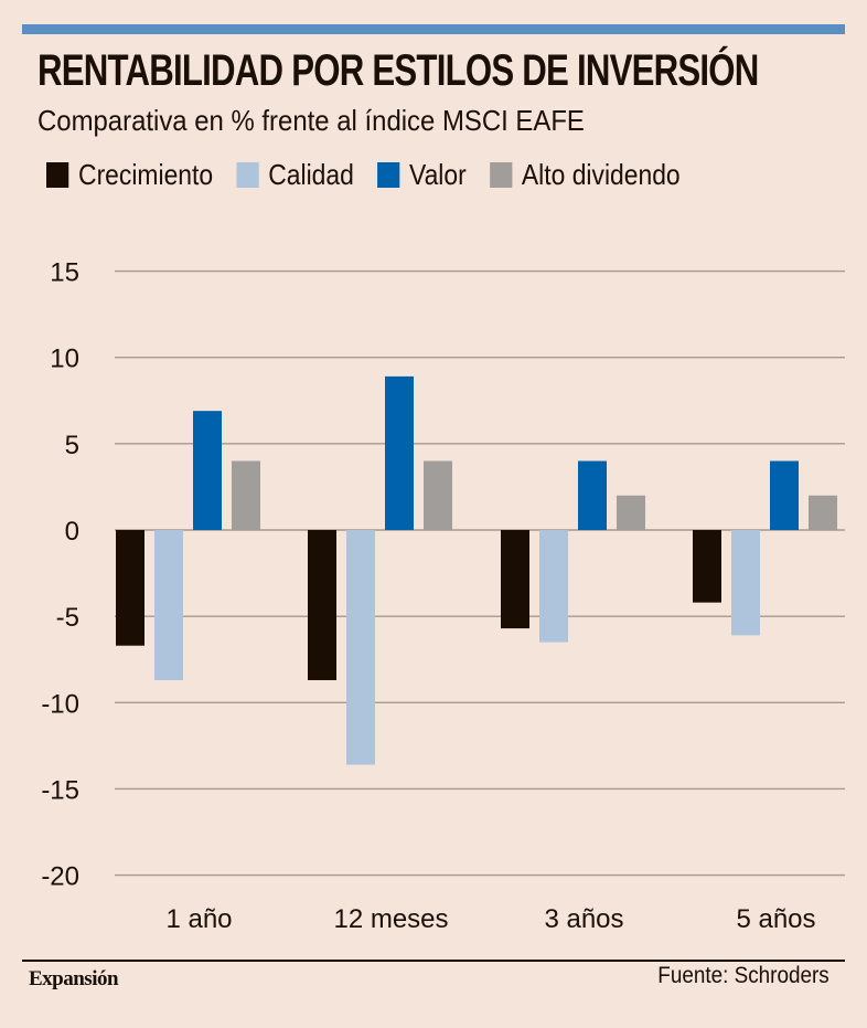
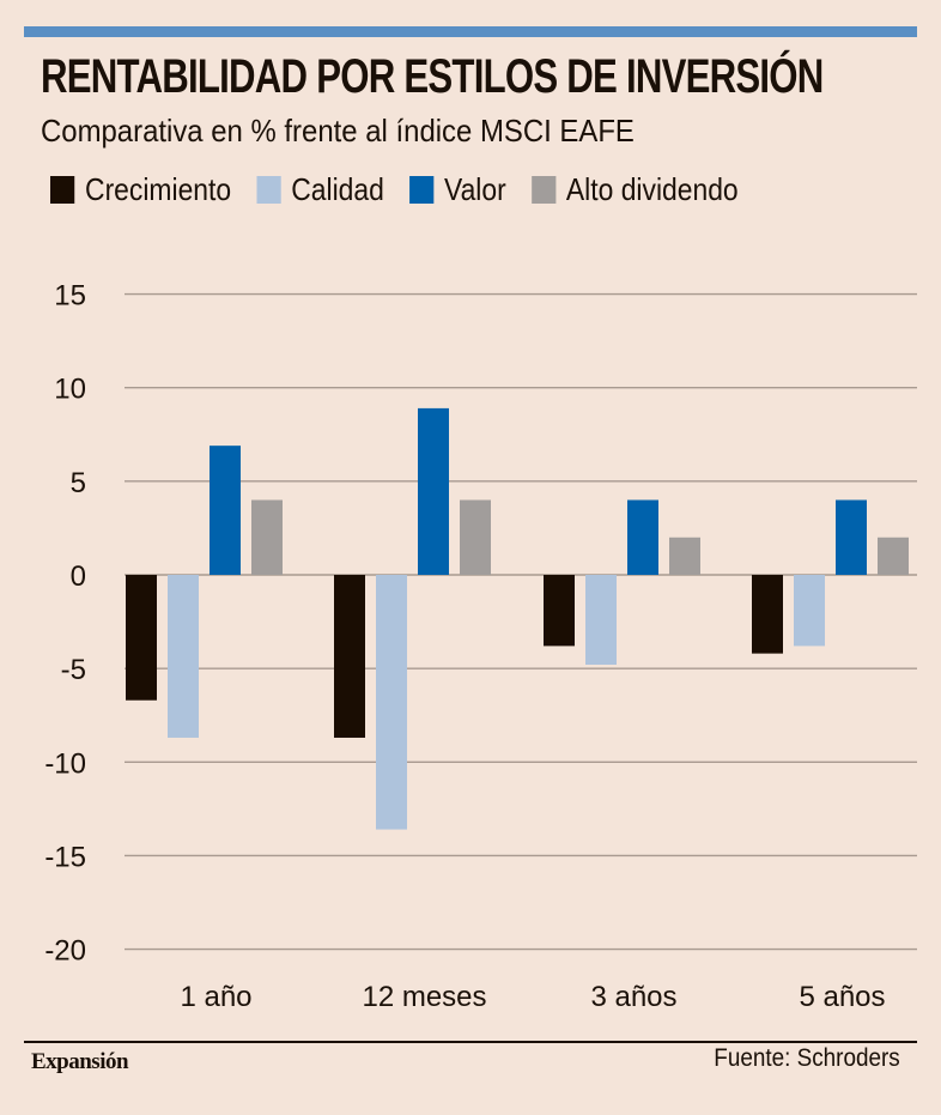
Crecimiento/3 años: -5.7 -> -3.8
Calidad/3 años: -6.5 -> -4.8
Calidad/5 años: -6.1 -> -3.8
